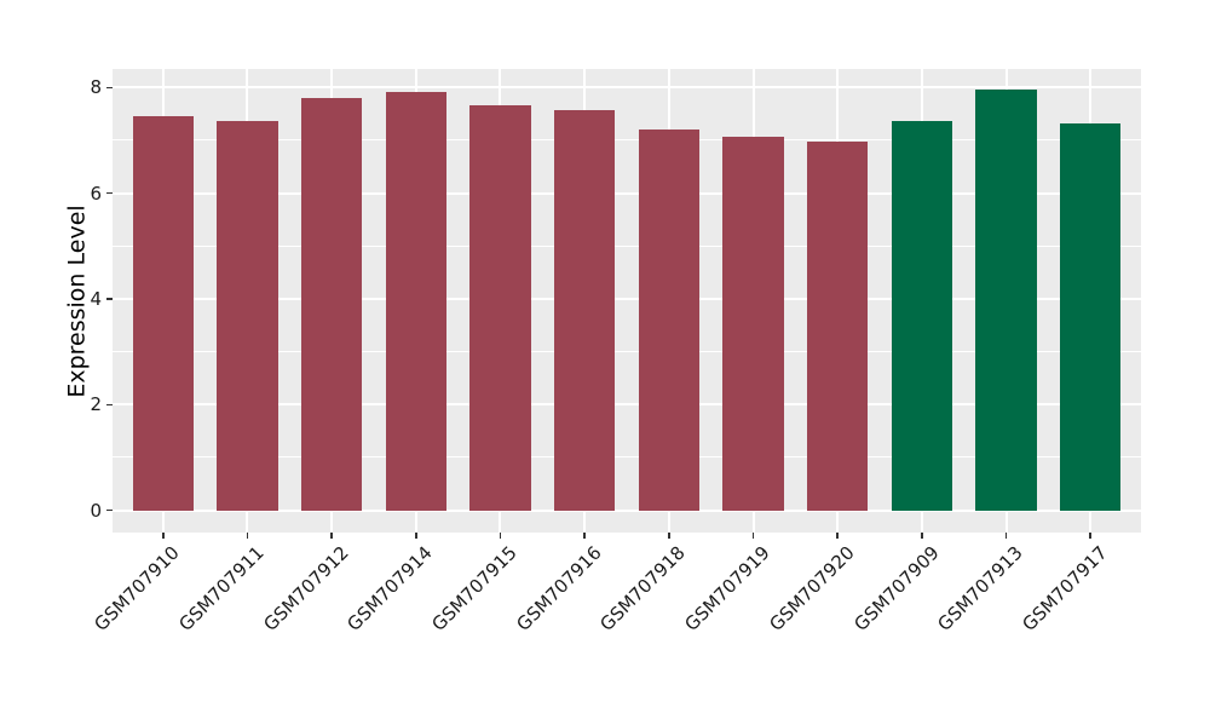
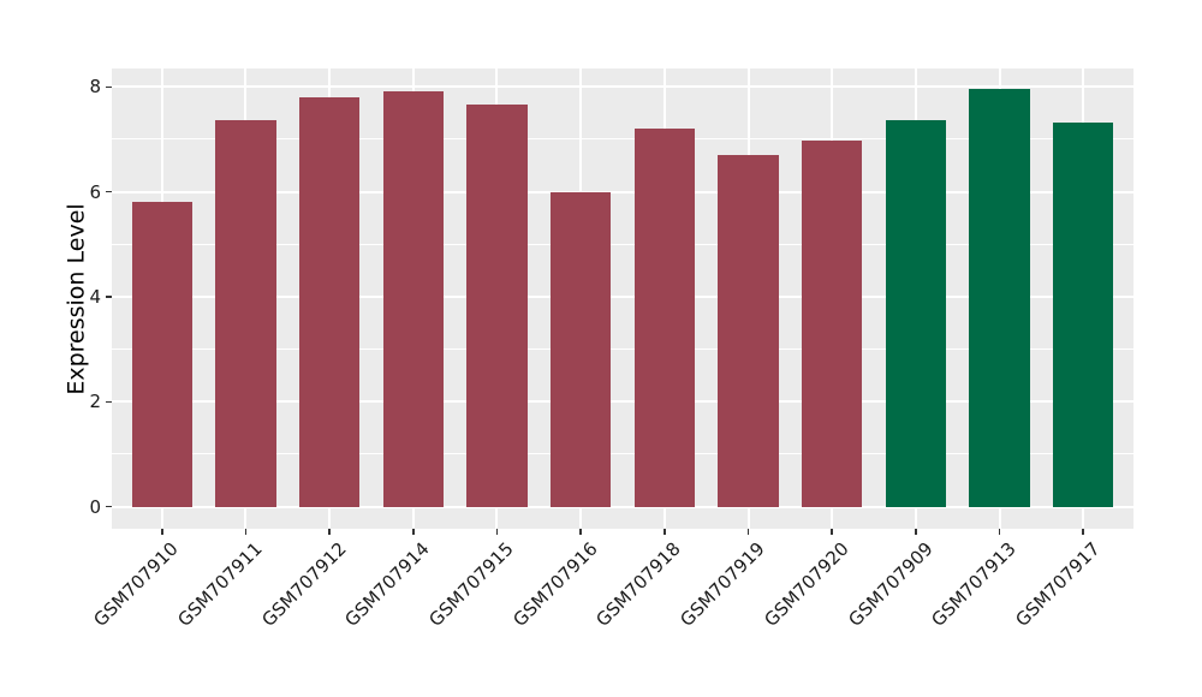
GSM707910: 7.5 -> 5.8
GSM707916: 7.6 -> 6.0
GSM707919: 7.1 -> 6.7
